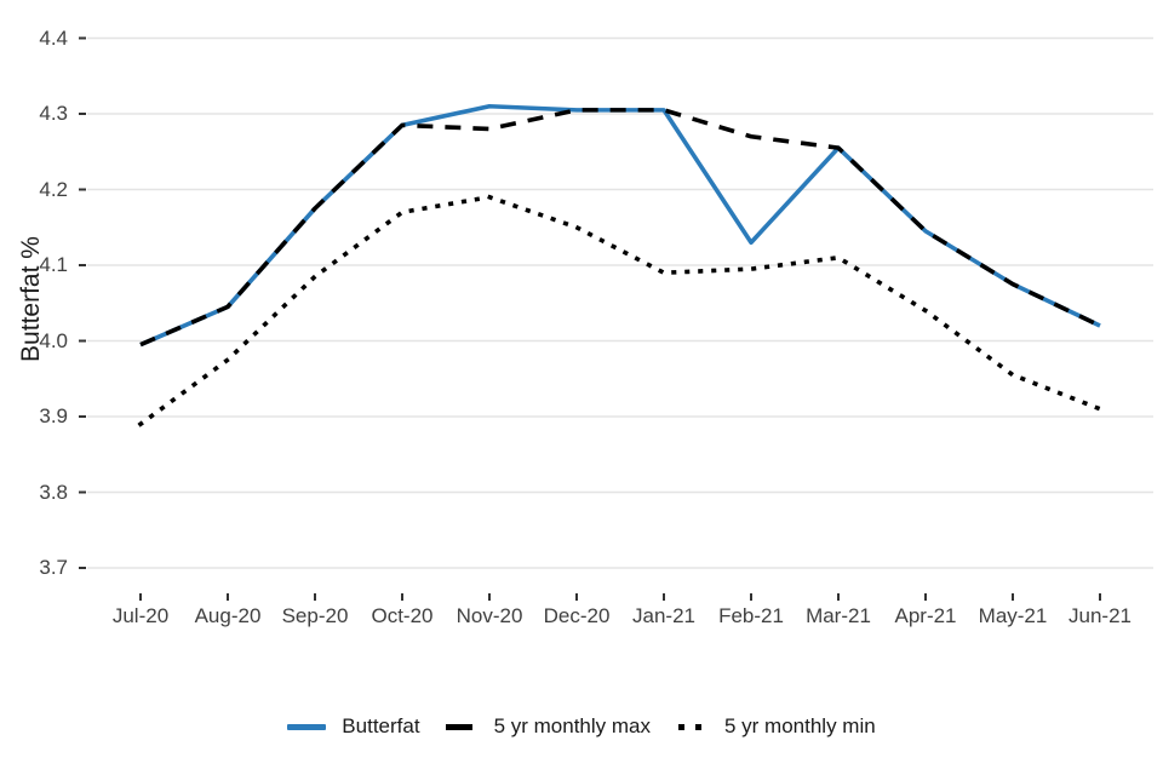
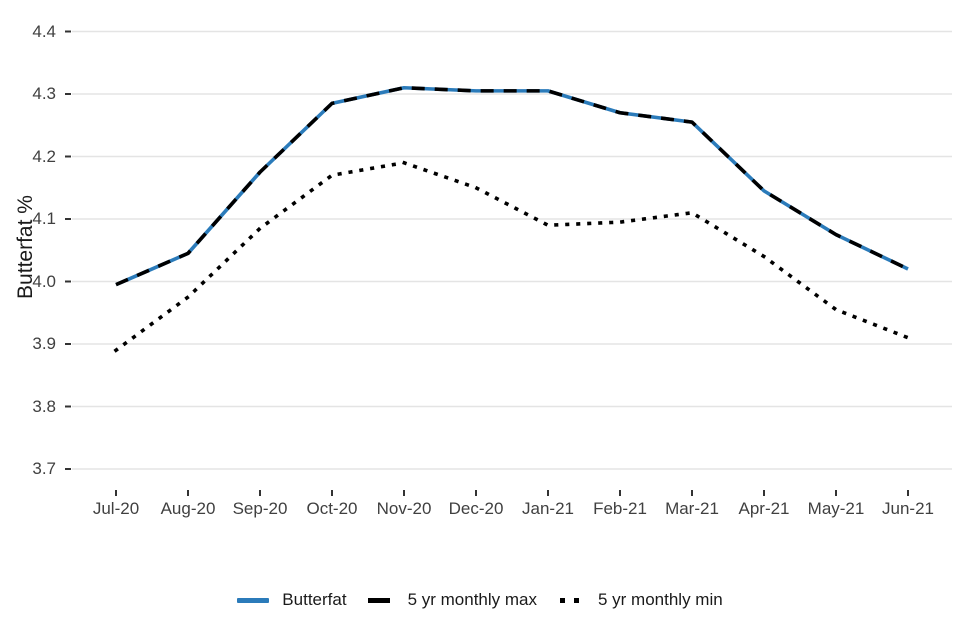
5 yr monthly max/Nov-20: 4.28 -> 4.31
Butterfat/Feb-21: 4.13 -> 4.27
